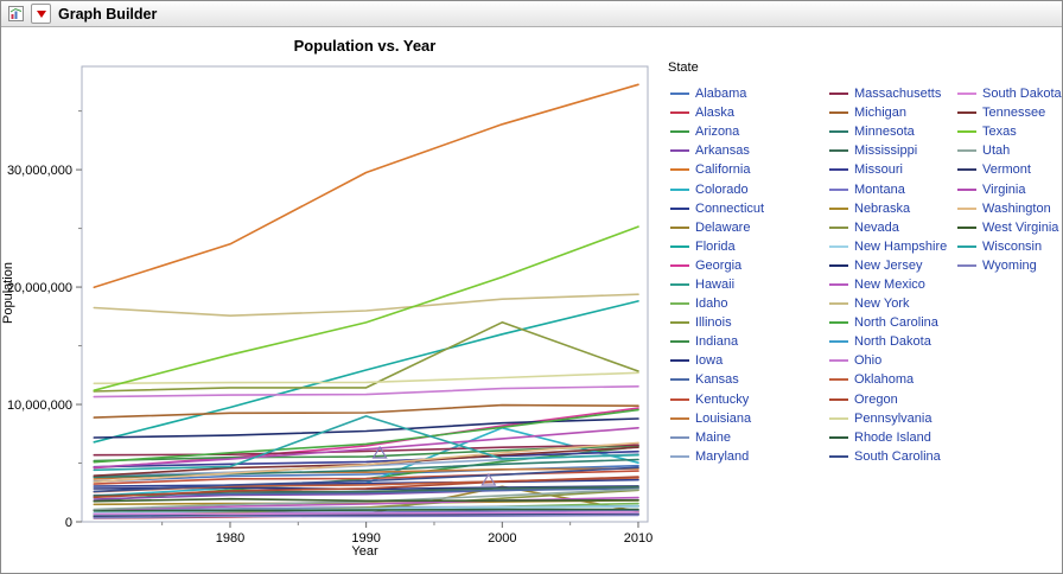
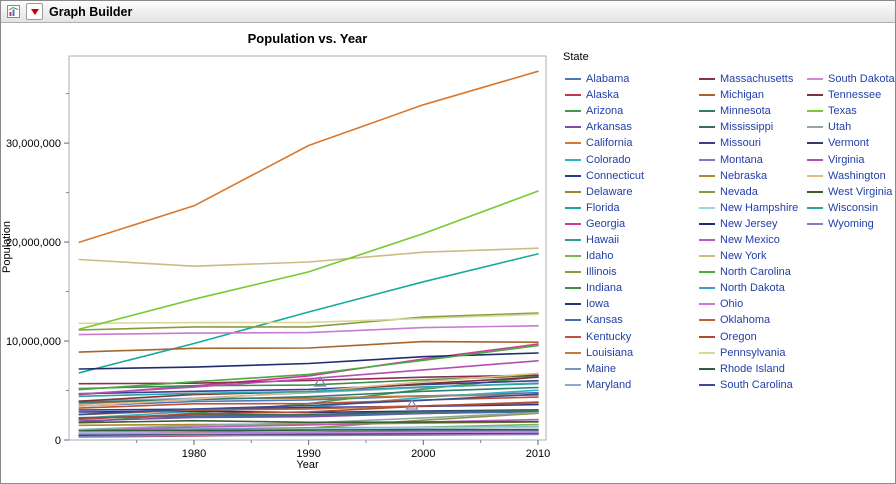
Wisconsin/1990: 9000000 -> 5000000
Colorado/2000: 8000000 -> 4000000
Delaware/2000: 3000000 -> 1000000
Illinois/2000: 17000000 -> 12000000
